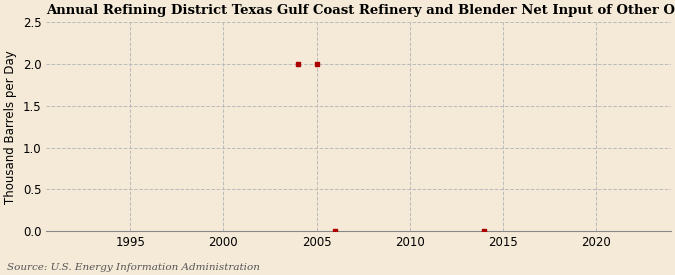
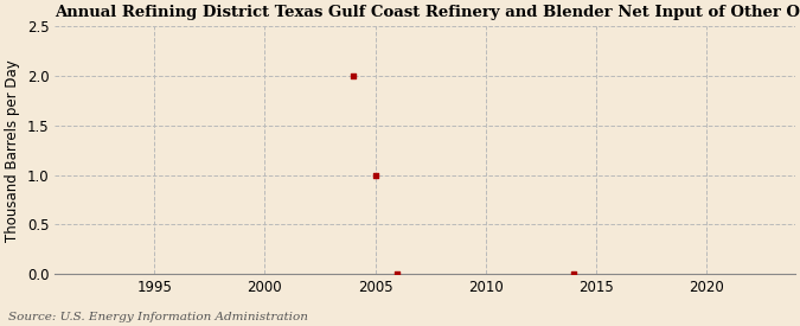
2005: 2 -> 1
